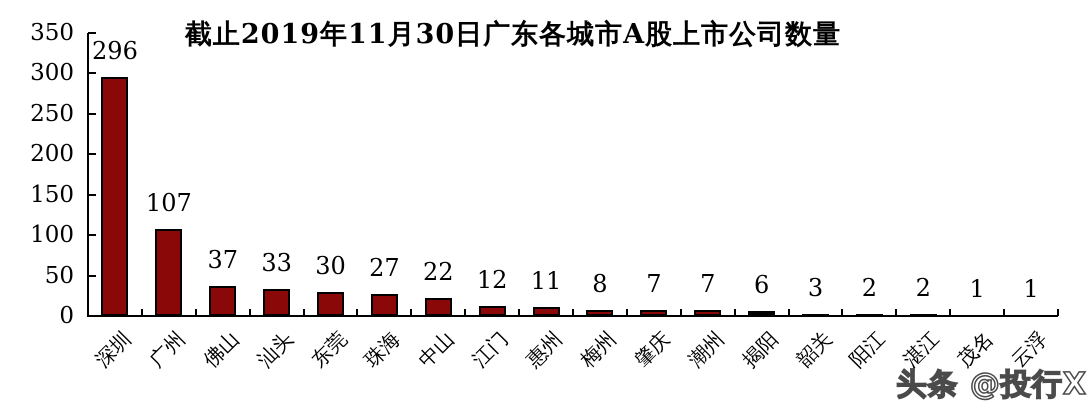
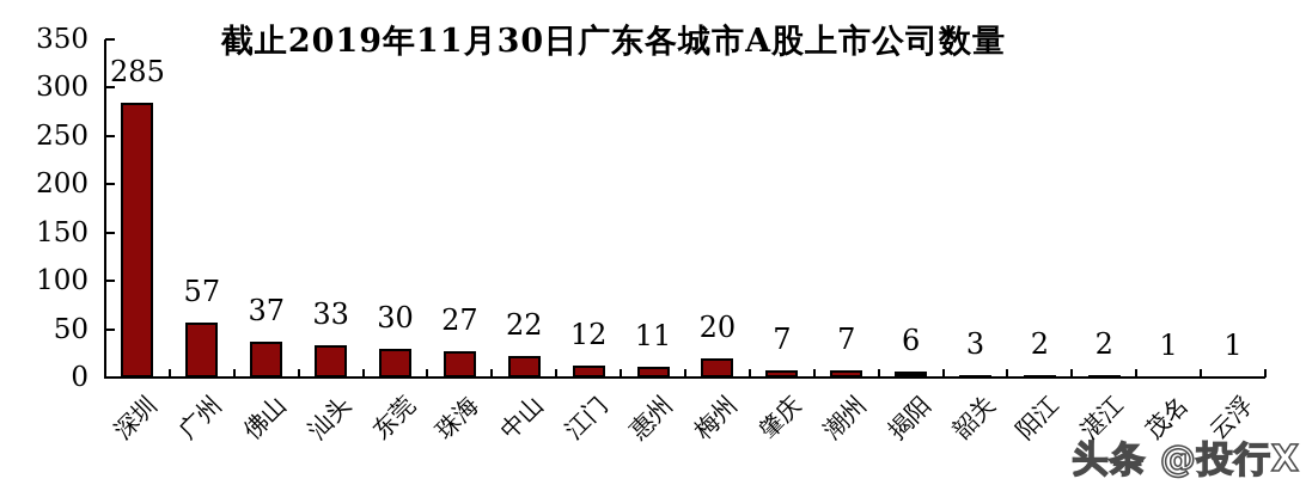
深圳: 296 -> 285
广州: 107 -> 57
梅州: 8 -> 20
